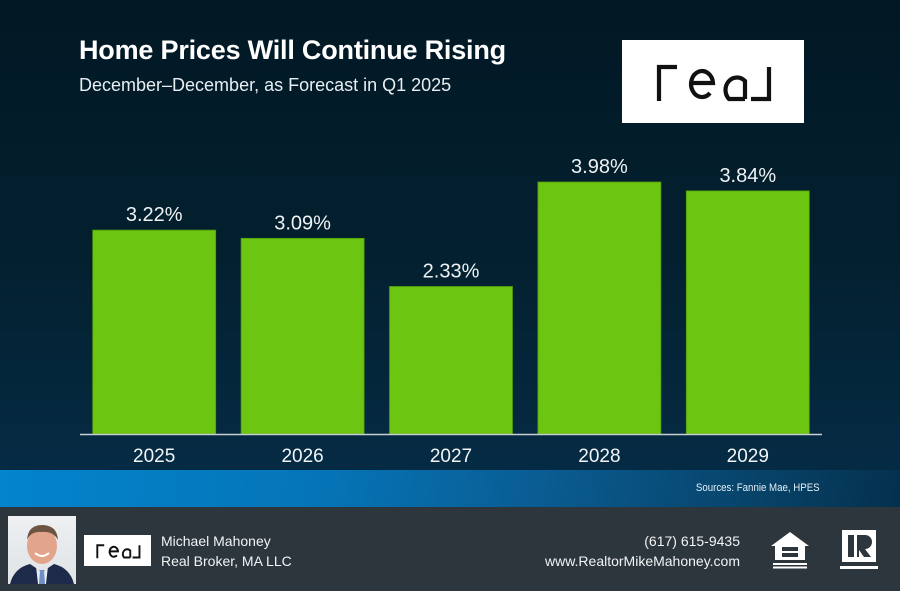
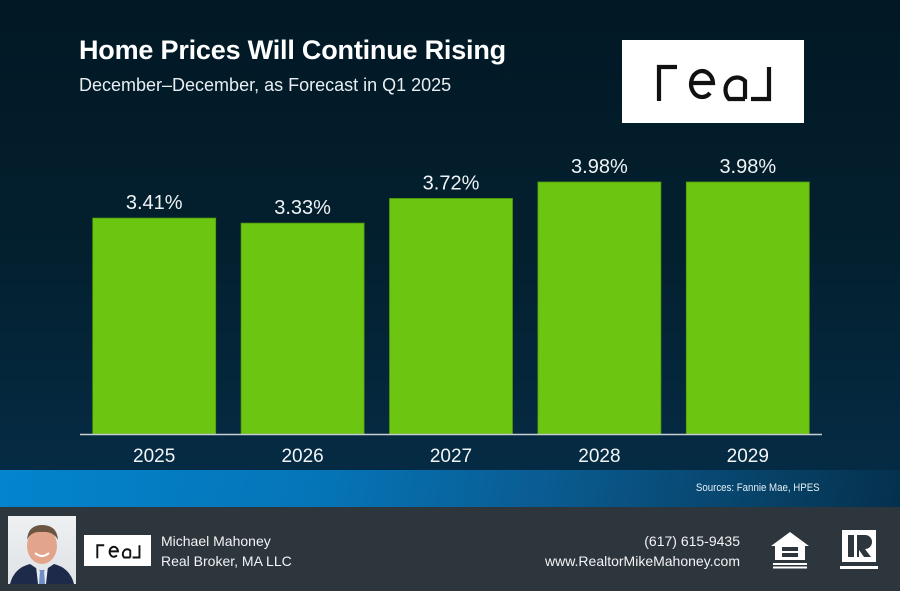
2025: 3.22% -> 3.41%
2026: 3.09% -> 3.33%
2027: 2.33% -> 3.72%
2029: 3.84% -> 3.98%
